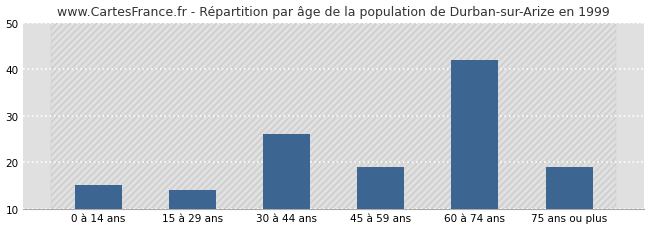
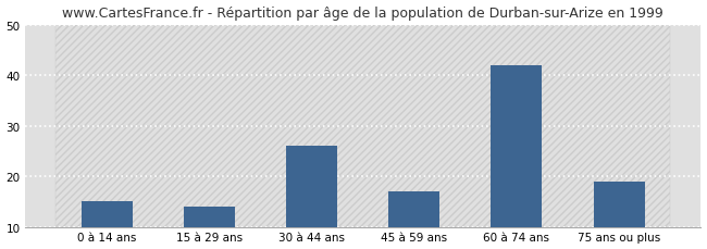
45 à 59 ans: 19 -> 17
